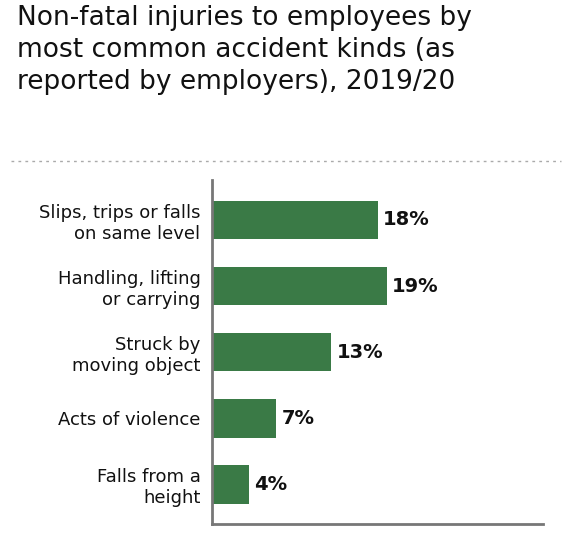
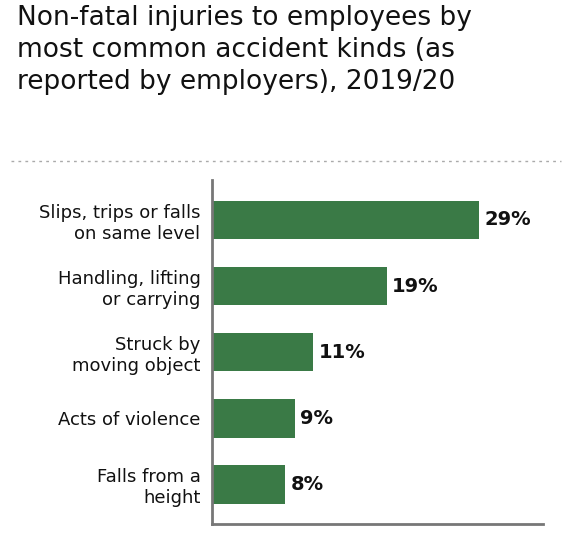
Slips, trips or falls on same level: 18% -> 29%
Struck by moving object: 13% -> 11%
Acts of violence: 7% -> 9%
Falls from a height: 4% -> 8%
